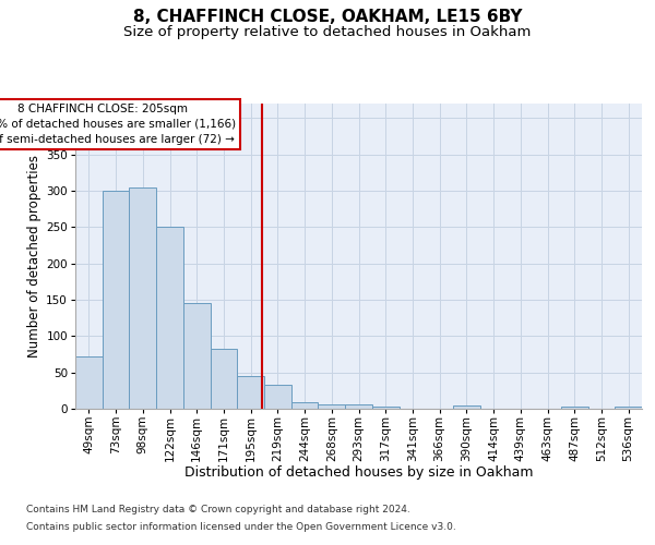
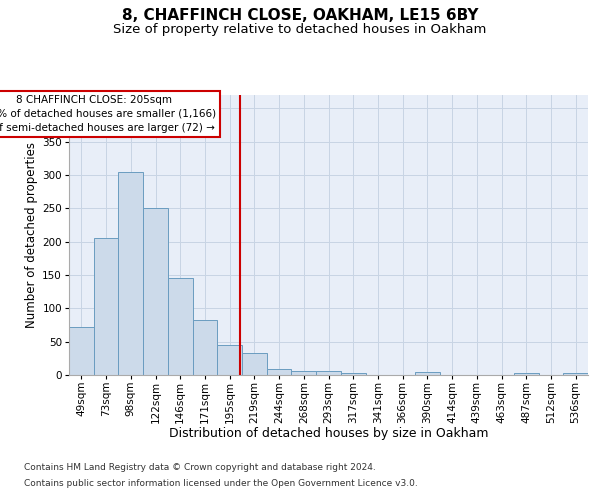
73sqm: 300 -> 206
